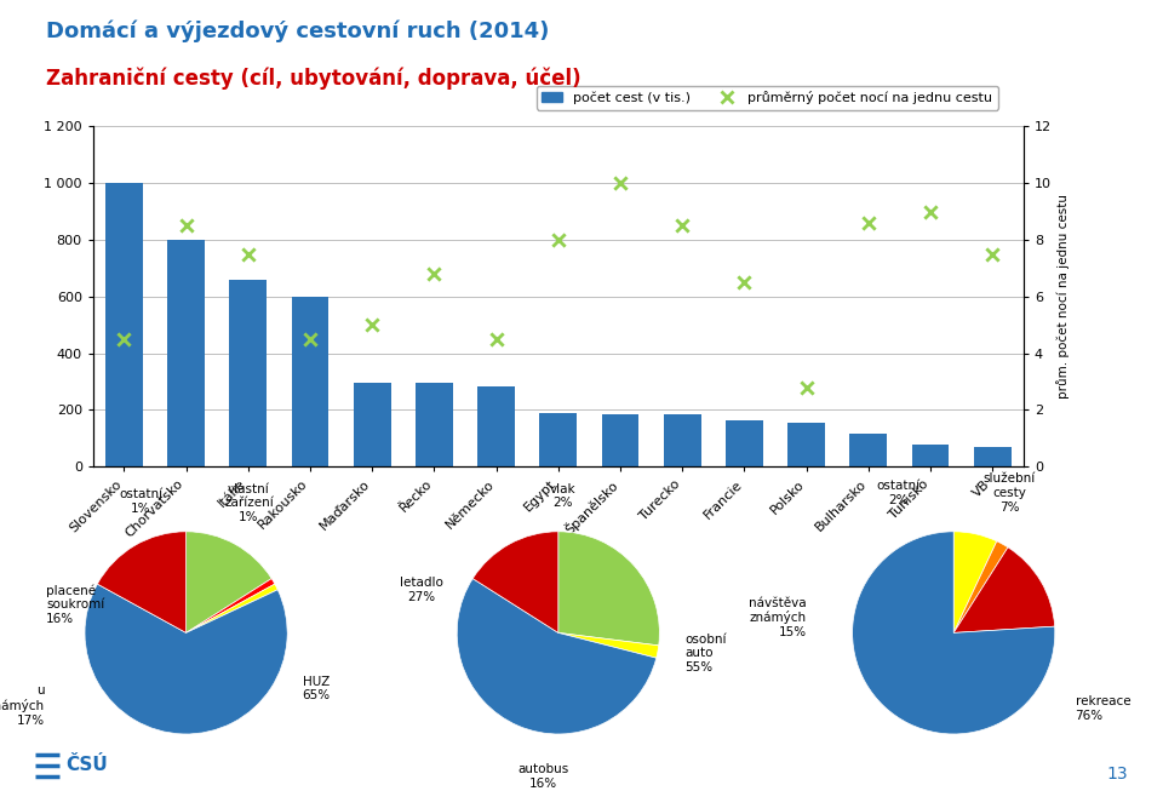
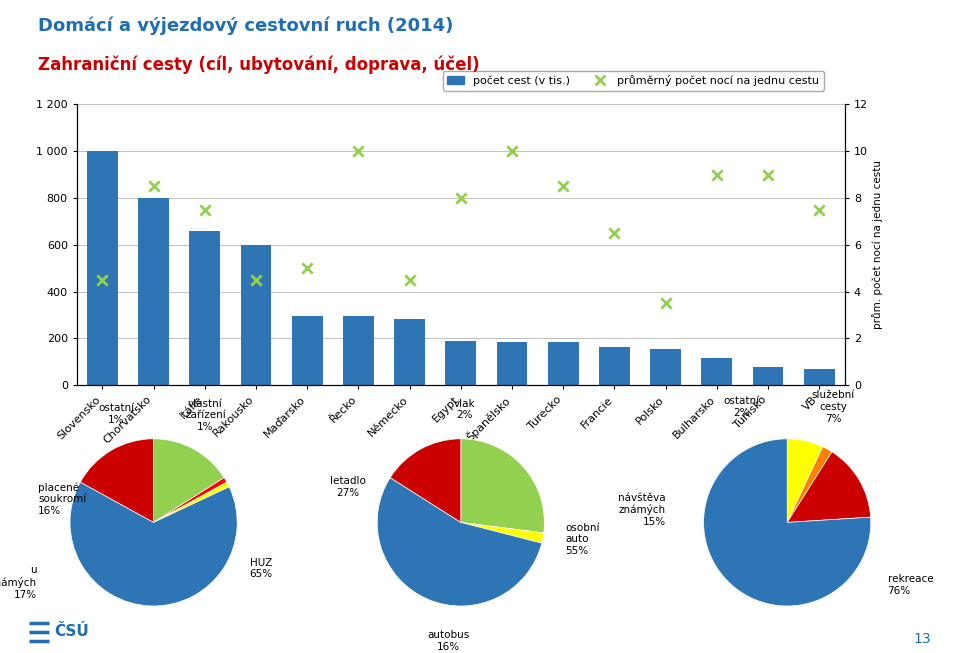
průměrný počet nocí na jednu cestu/Řecko: 6.8 -> 10.0
průměrný počet nocí na jednu cestu/Polsko: 2.8 -> 3.5
průměrný počet nocí na jednu cestu/Bulharsko: 8.6 -> 9.0
